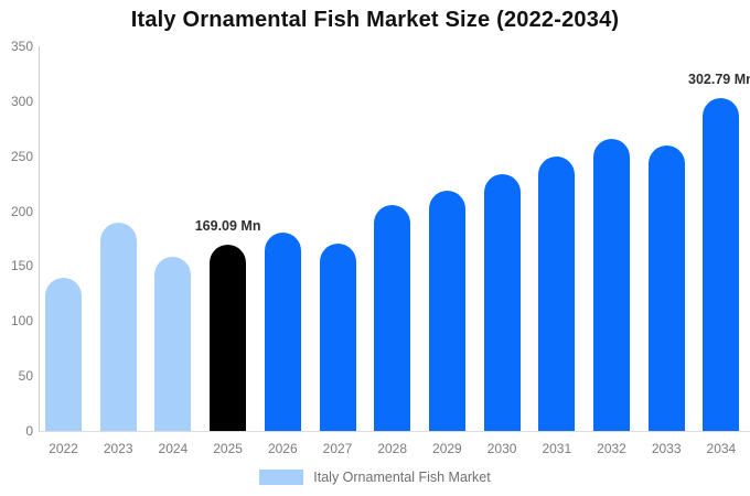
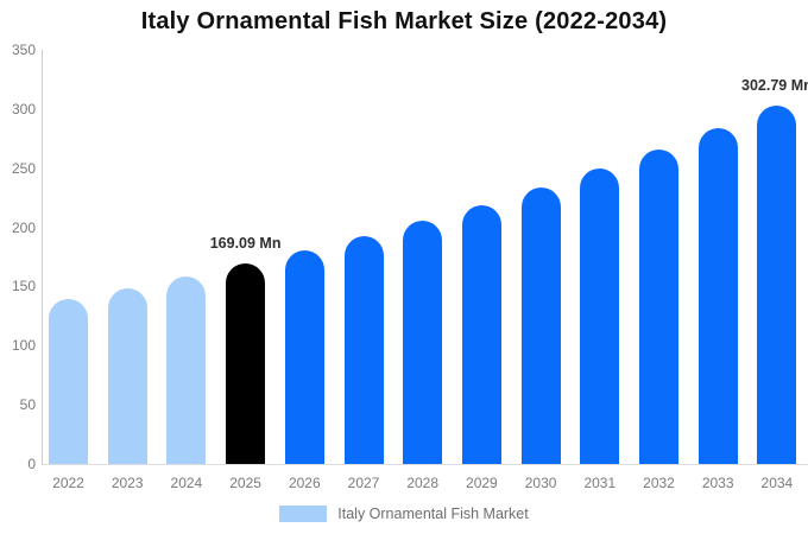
2023: 190 -> 150
2027: 170 -> 190
2033: 260 -> 280
